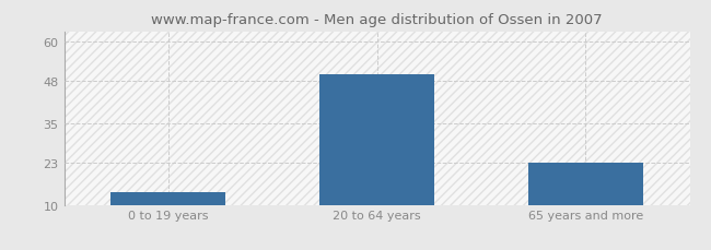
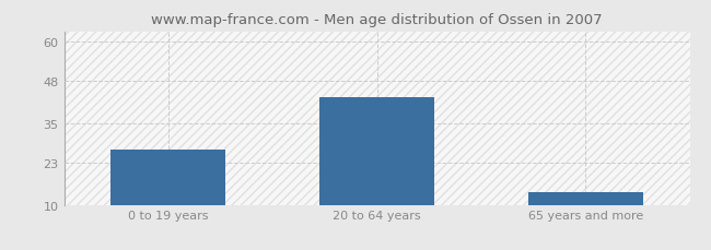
0 to 19 years: 14 -> 27
20 to 64 years: 50 -> 43
65 years and more: 23 -> 14
